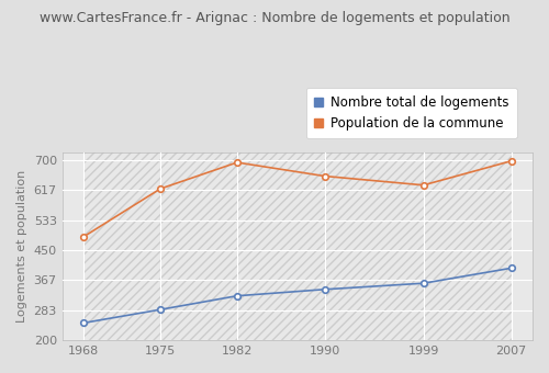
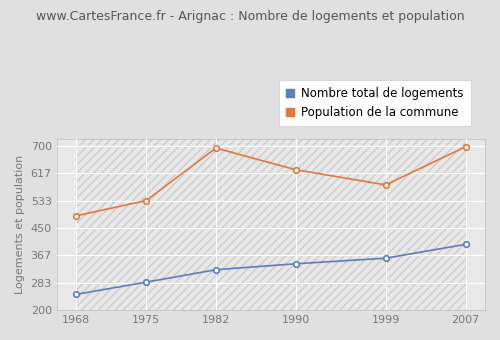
Population de la commune/1975: 620 -> 533
Population de la commune/1990: 655 -> 627
Population de la commune/1999: 630 -> 581
